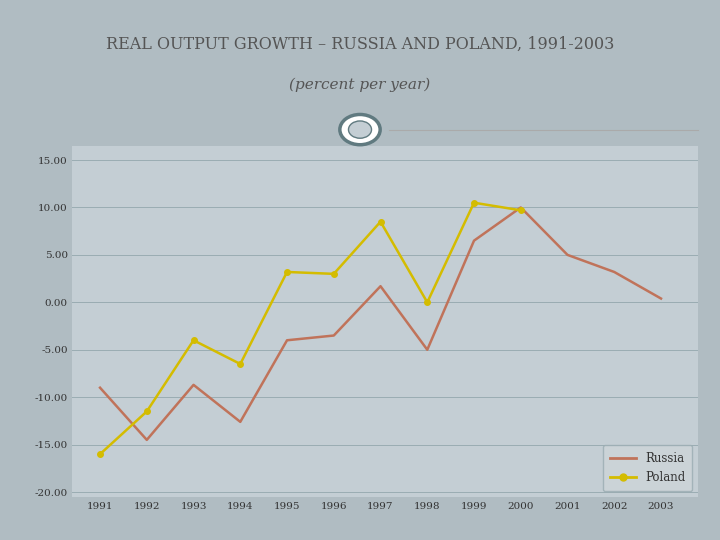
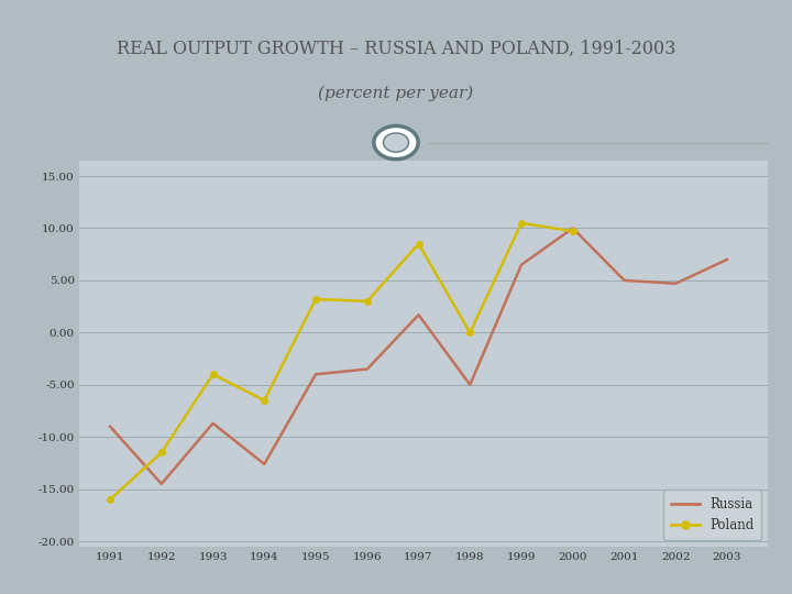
Russia/2002: 3.2 -> 4.7
Russia/2003: 0.4 -> 7.0
